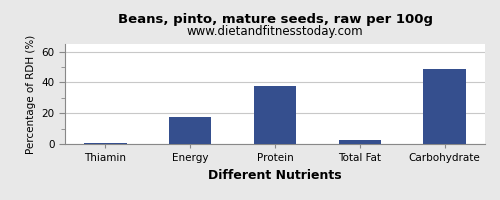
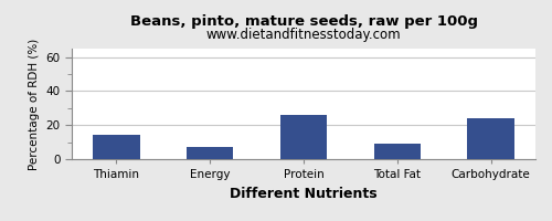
Thiamin: 0 -> 14
Energy: 18 -> 7
Protein: 38 -> 26
Total Fat: 2 -> 9
Carbohydrate: 48 -> 24
